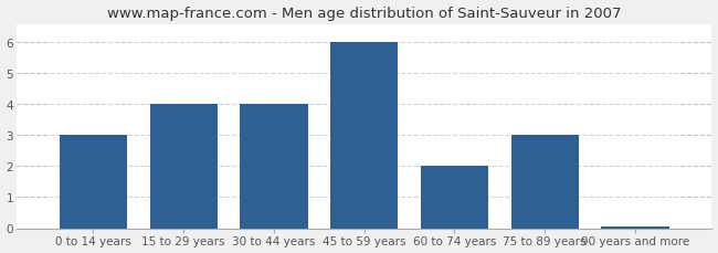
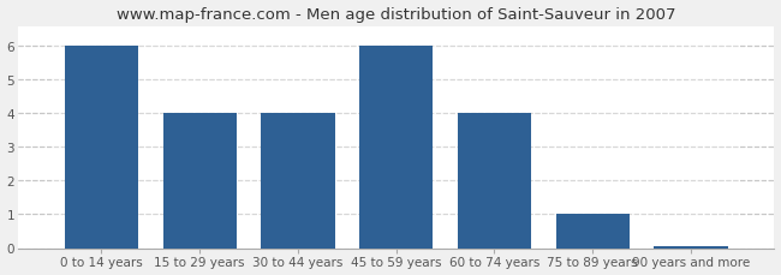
0 to 14 years: 3.00 -> 6.00
60 to 74 years: 2.00 -> 4.00
75 to 89 years: 3.00 -> 1.00
